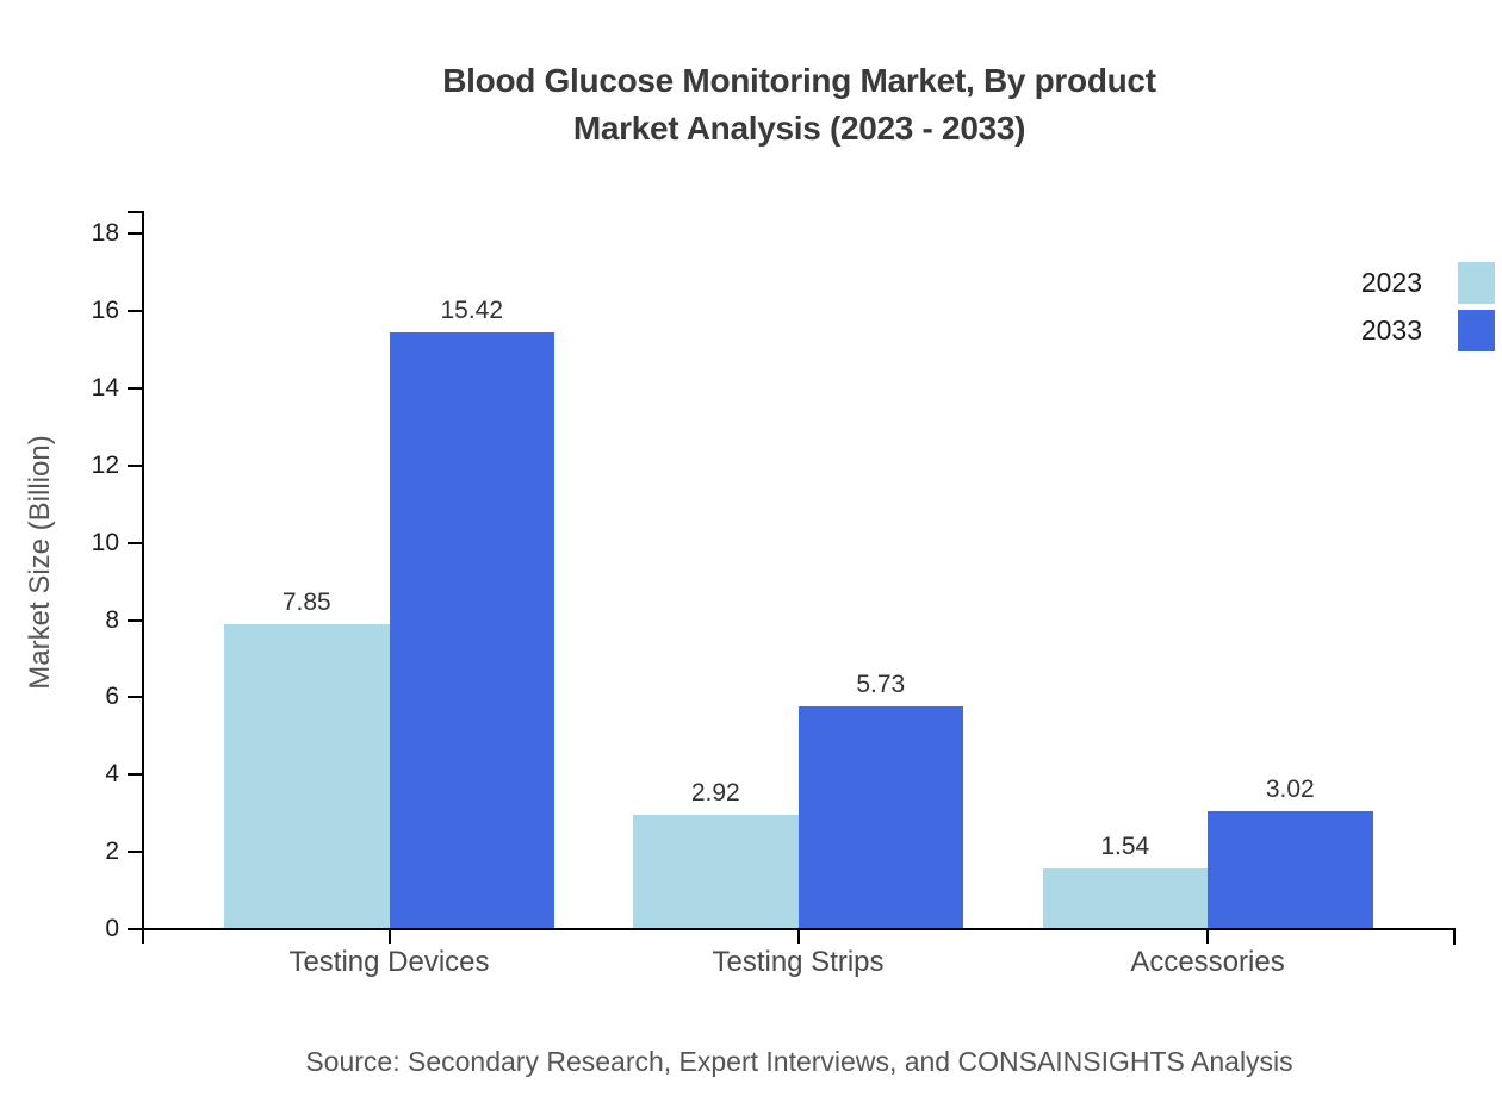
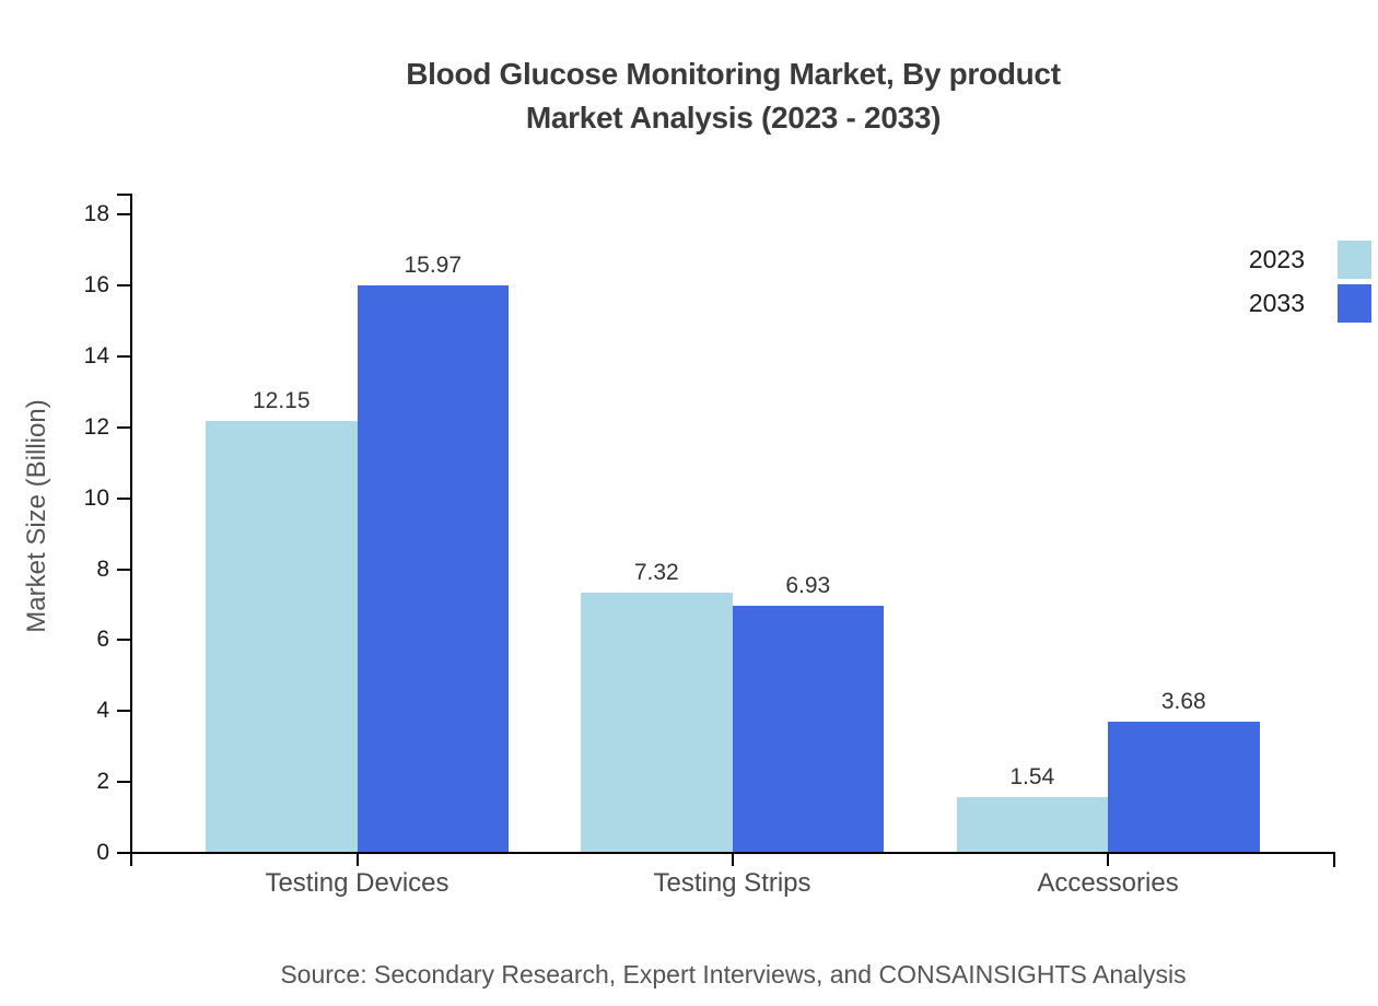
2023/Testing Devices: 7.85 -> 12.15
2033/Testing Devices: 15.42 -> 15.97
2023/Testing Strips: 2.92 -> 7.32
2033/Testing Strips: 5.73 -> 6.93
2033/Accessories: 3.02 -> 3.68
